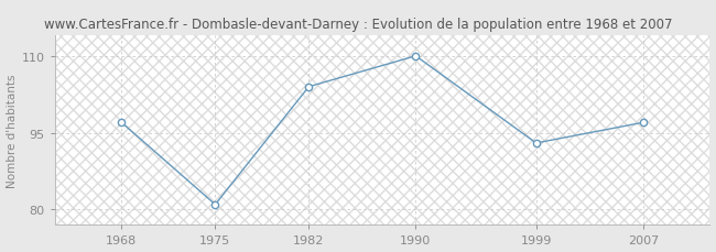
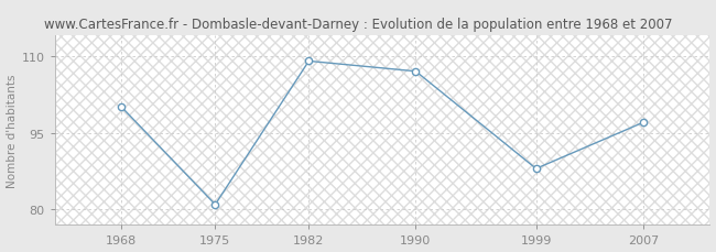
1968: 97 -> 100
1982: 104 -> 109
1990: 110 -> 107
1999: 93 -> 88
